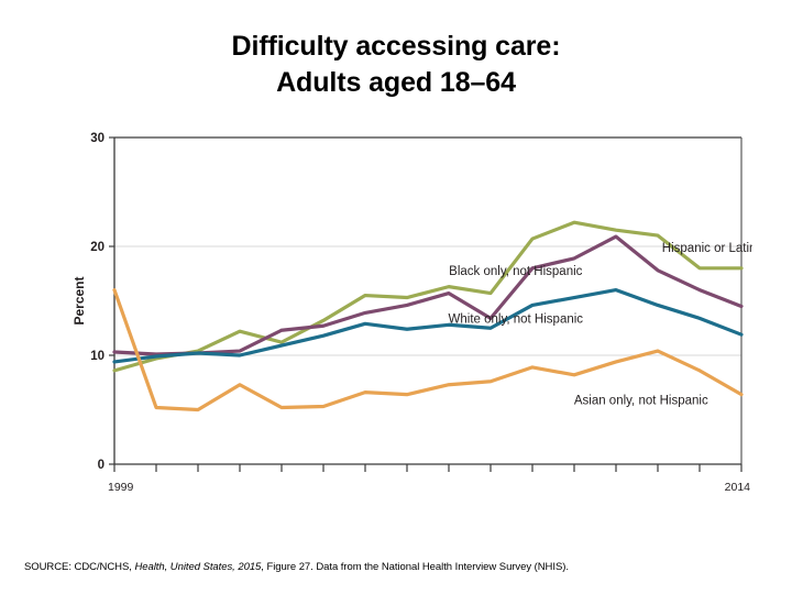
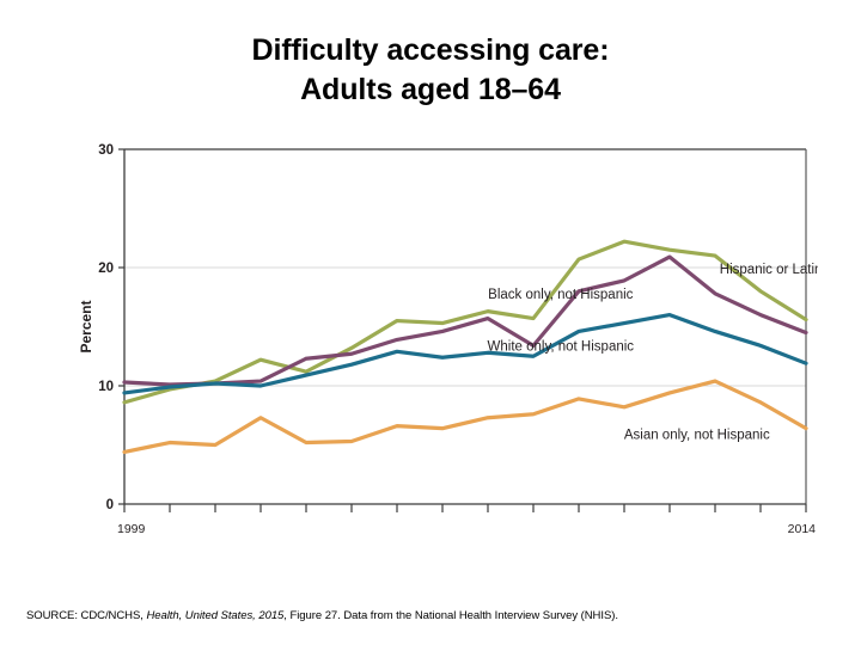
Asian only, not Hispanic/1999: 16 -> 4
Hispanic or Latino/2014: 18 -> 16
